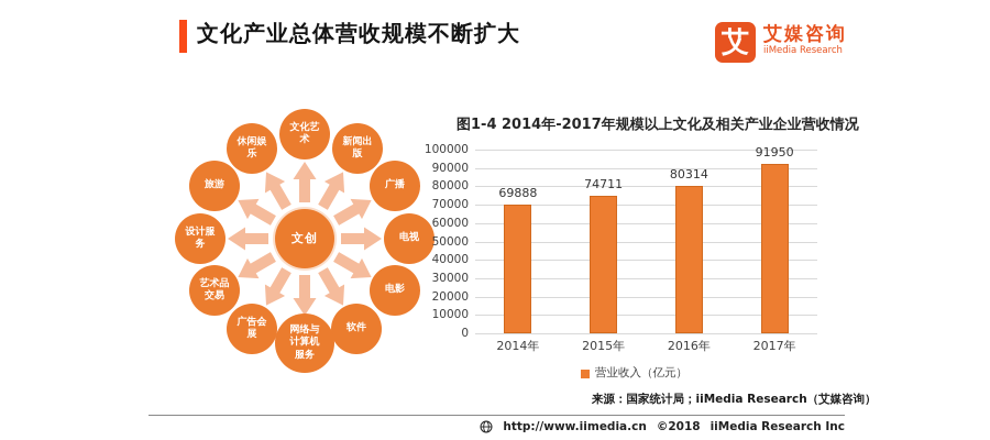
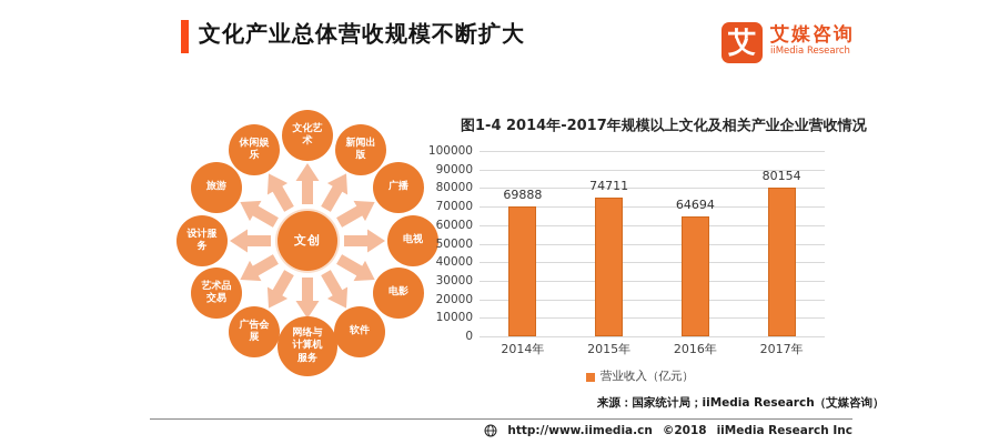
2016年: 80314 -> 64694
2017年: 91950 -> 80154
